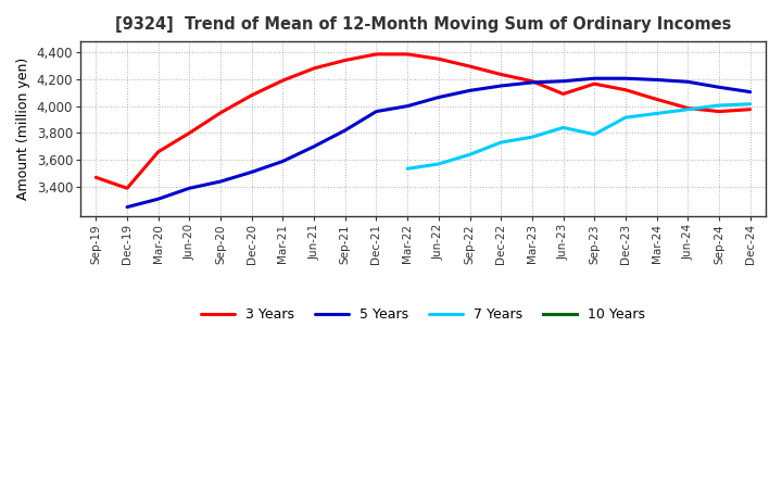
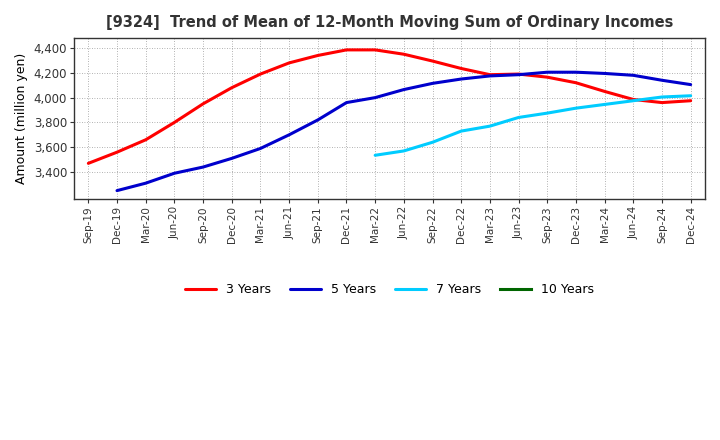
3 Years/Dec-19: 3,390 -> 3,560
3 Years/Jun-23: 4,090 -> 4,190
7 Years/Sep-23: 3,790 -> 3,880
